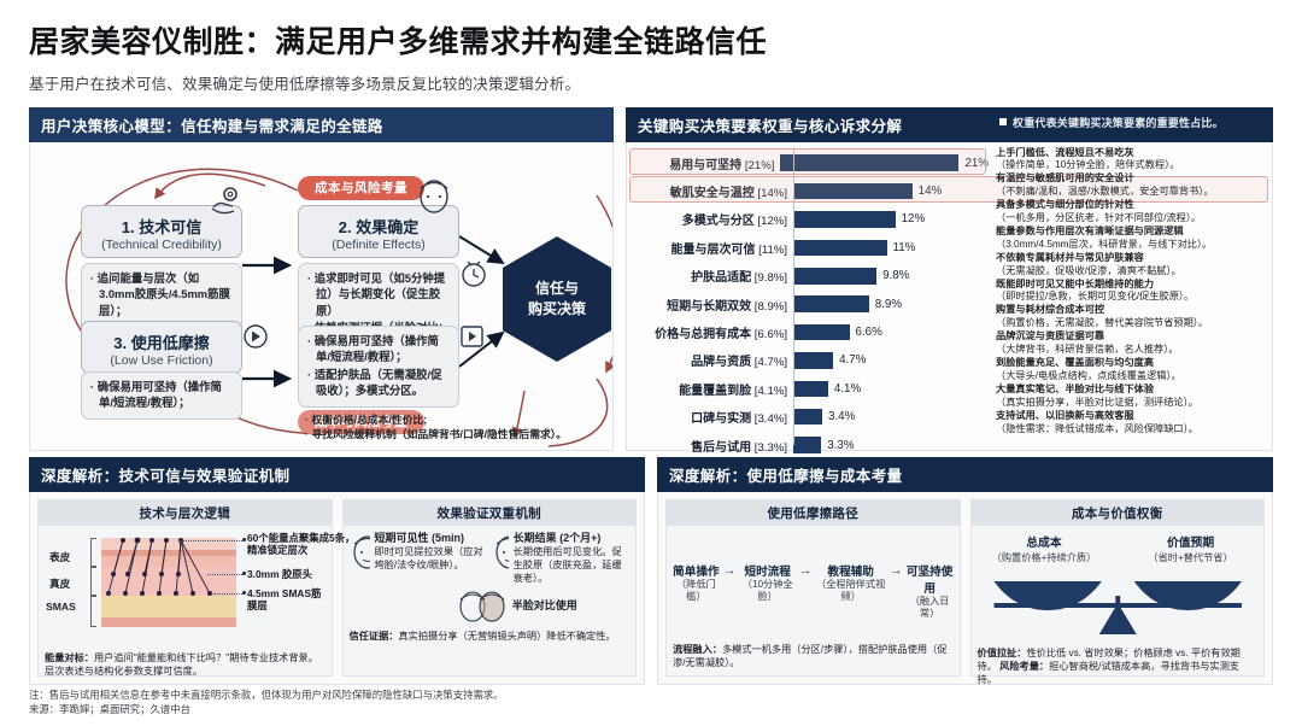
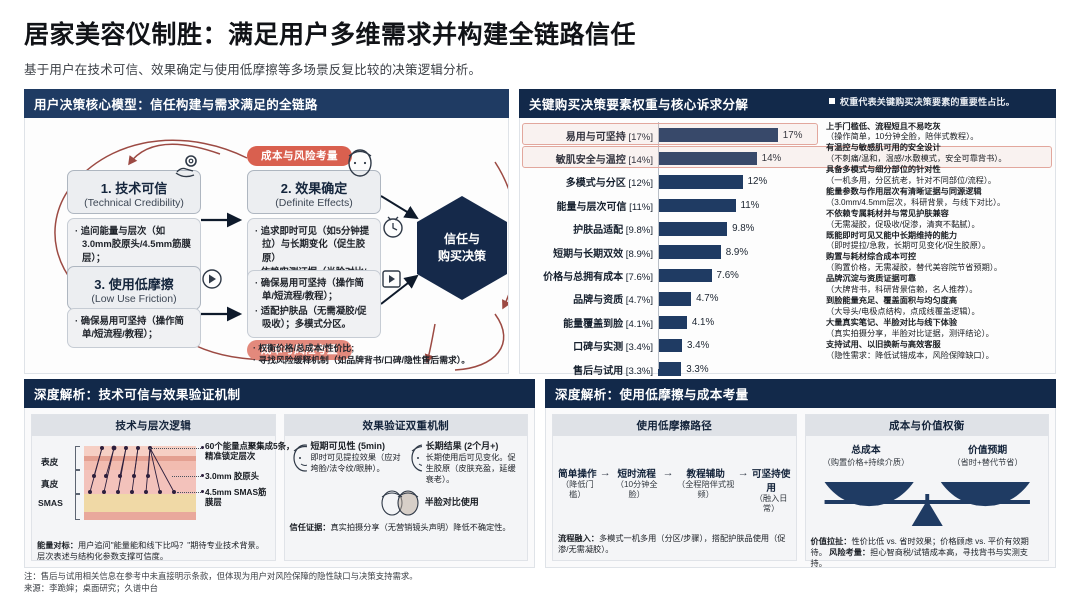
易用与可坚持: 21% -> 17%
价格与总拥有成本: 6.6% -> 7.6%
